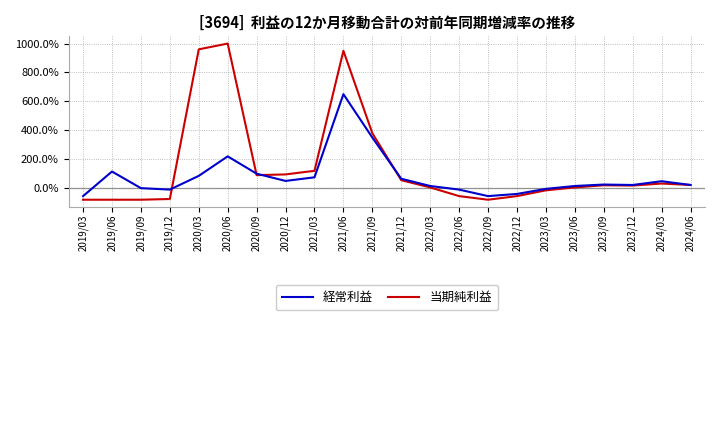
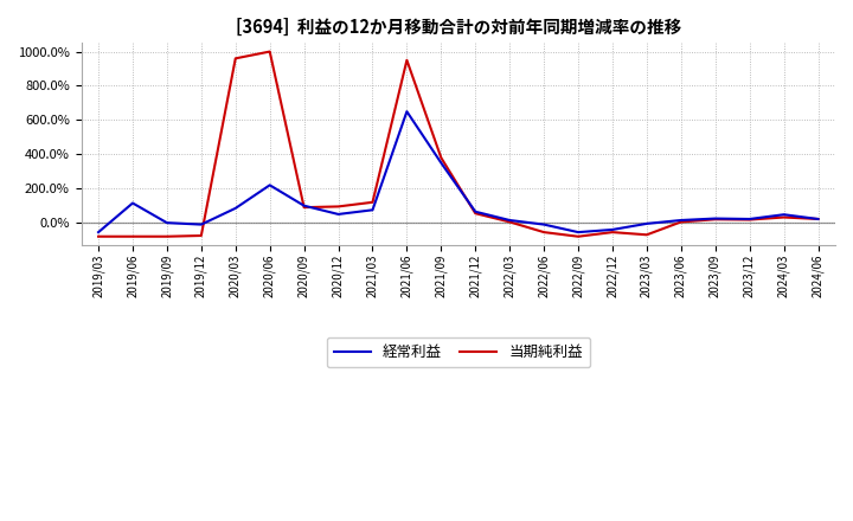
当期純利益/2023/03: -20% -> -70%
